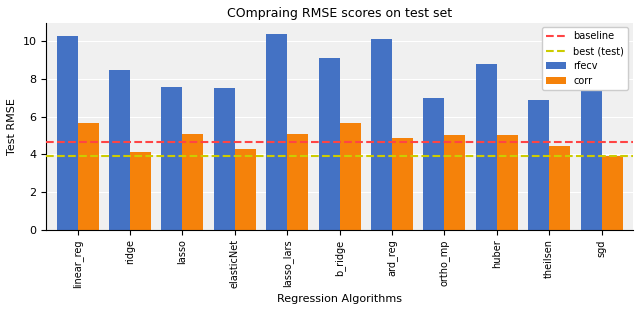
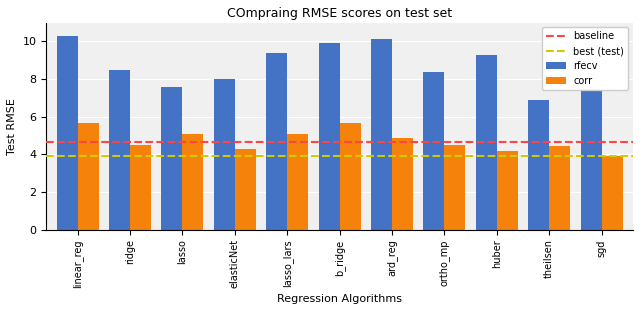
corr/ridge: 4.1 -> 4.5
rfecv/elasticNet: 7.5 -> 8.0
rfecv/lasso_lars: 10.4 -> 9.4
rfecv/b_ridge: 9.1 -> 9.9
rfecv/ortho_mp: 7.0 -> 8.3
corr/ortho_mp: 5.0 -> 4.5
rfecv/huber: 8.8 -> 9.3
corr/huber: 5.0 -> 4.2
